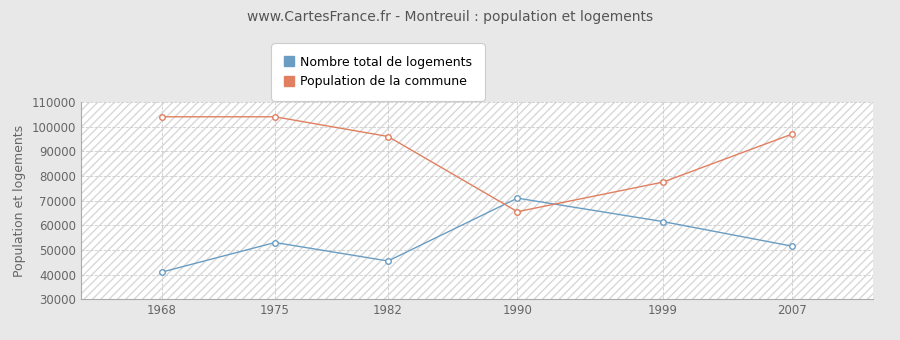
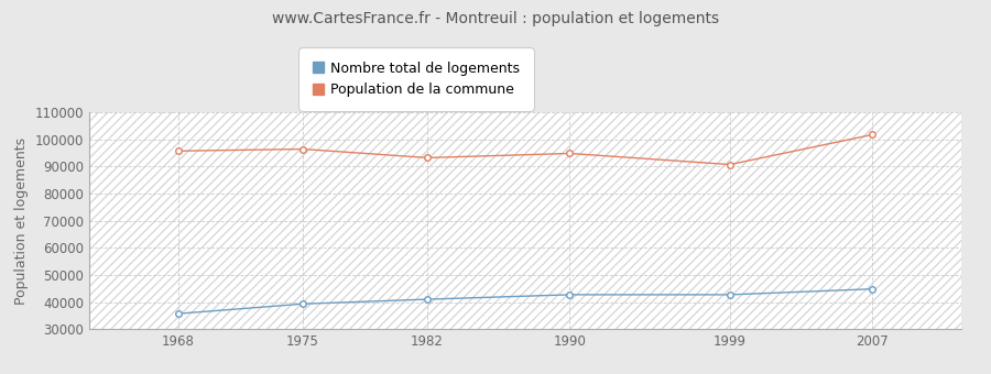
Nombre total de logements/1968: 41000 -> 35700
Population de la commune/1968: 104000 -> 95700
Nombre total de logements/1975: 53000 -> 39300
Population de la commune/1975: 104000 -> 96400
Nombre total de logements/1982: 45500 -> 41000
Population de la commune/1982: 96000 -> 93200
Nombre total de logements/1990: 71000 -> 42700
Population de la commune/1990: 65500 -> 94800
Nombre total de logements/1999: 61500 -> 42700
Population de la commune/1999: 77500 -> 90700
Nombre total de logements/2007: 51500 -> 44800
Population de la commune/2007: 97000 -> 101700
